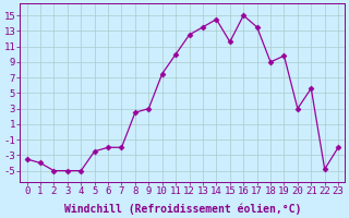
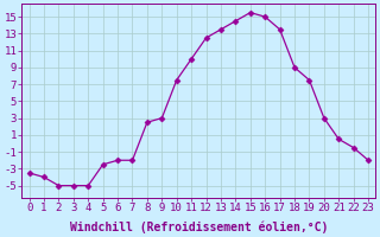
15: 11.6 -> 15.5
19: 9.8 -> 7.5
21: 5.6 -> 0.5
22: -4.8 -> -0.5
